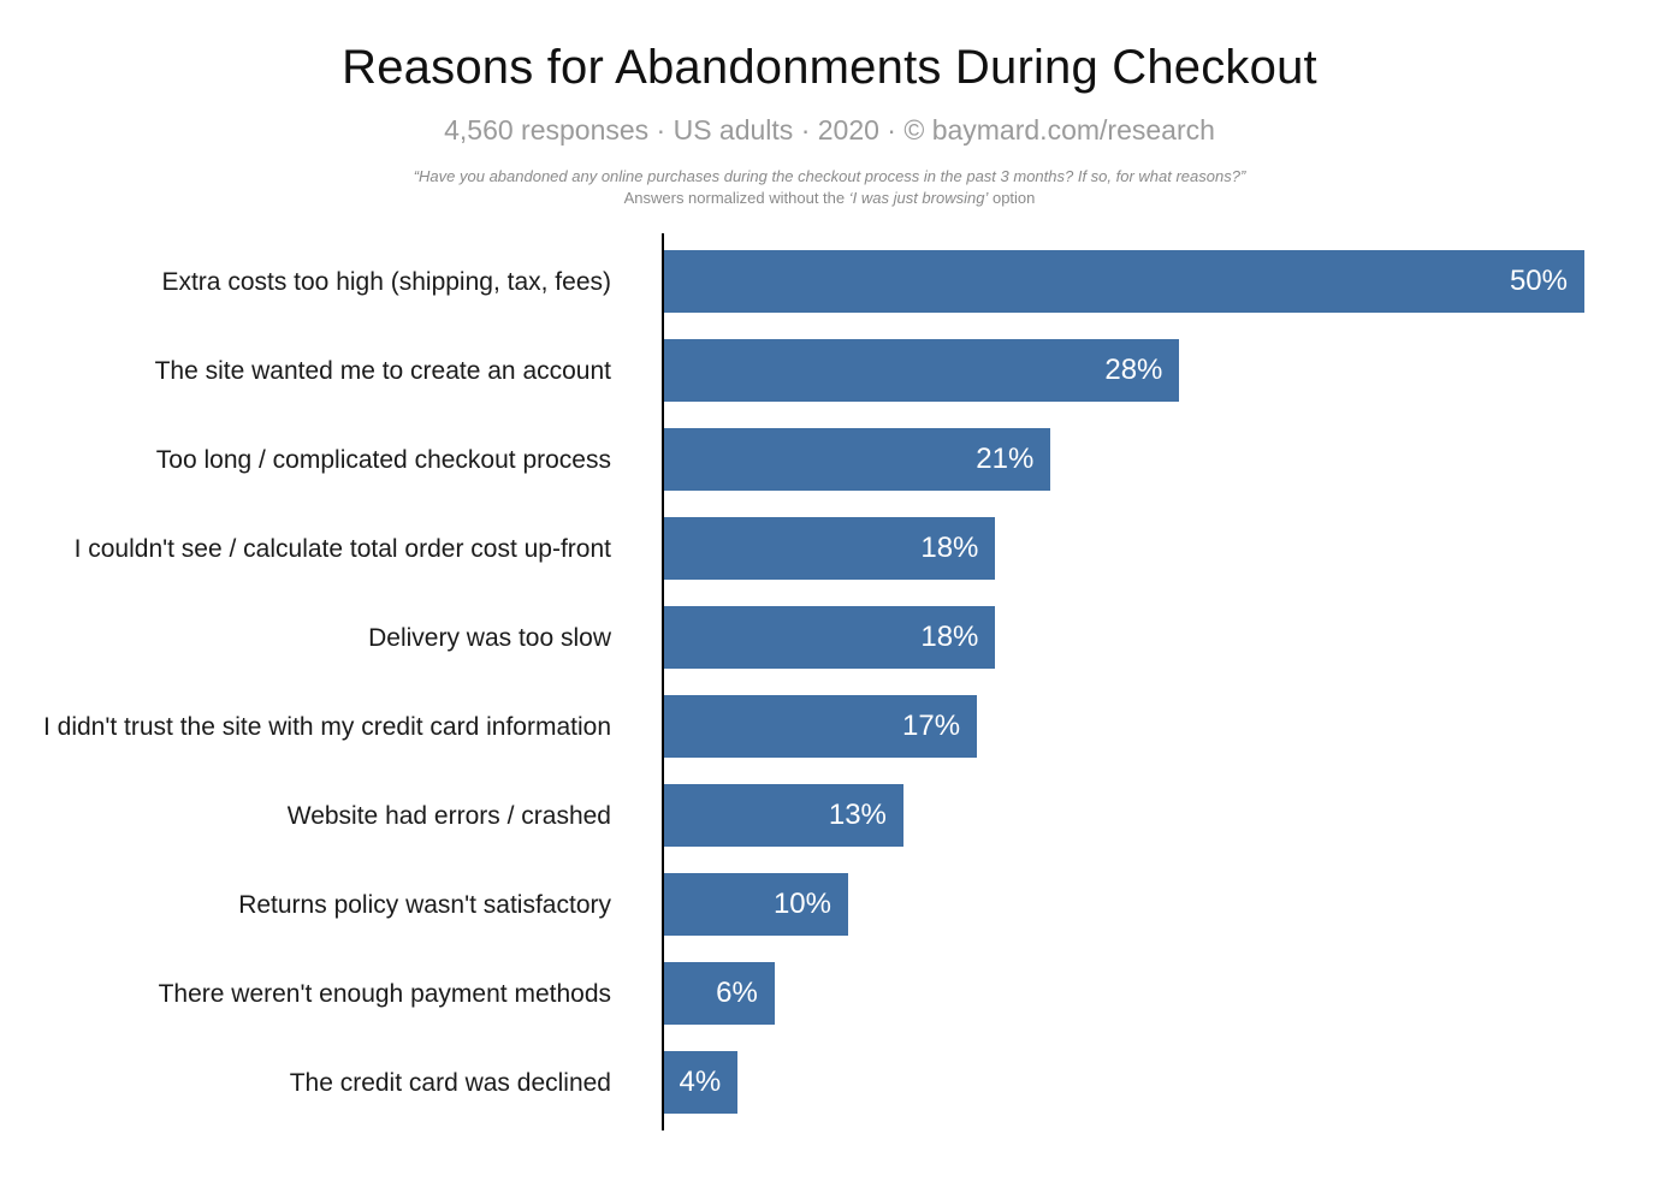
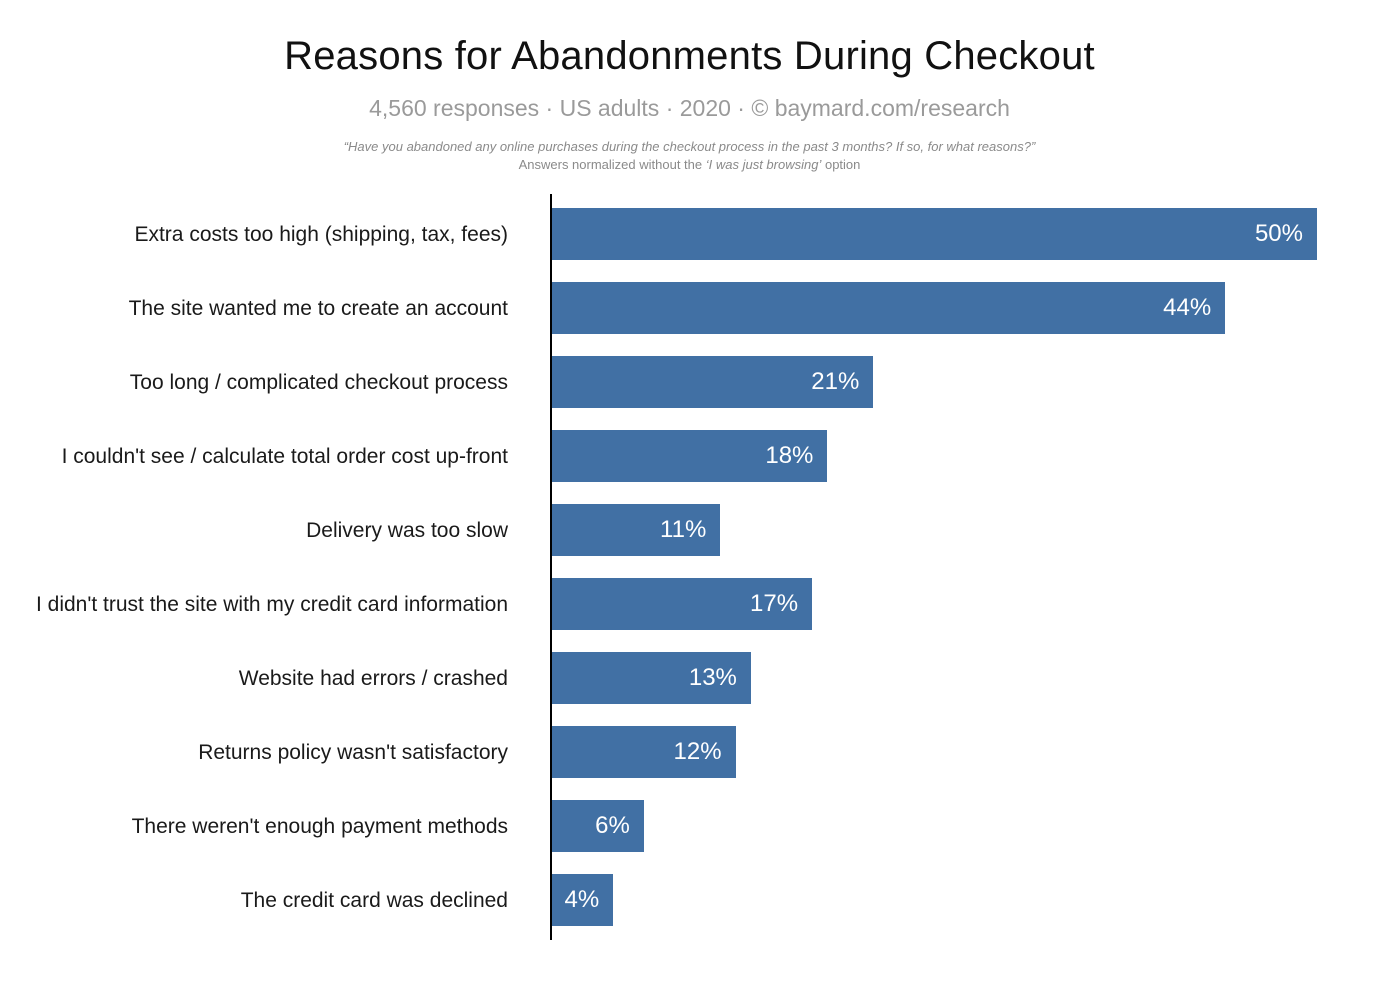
The site wanted me to create an account: 28% -> 44%
Delivery was too slow: 18% -> 11%
Returns policy wasn't satisfactory: 10% -> 12%
